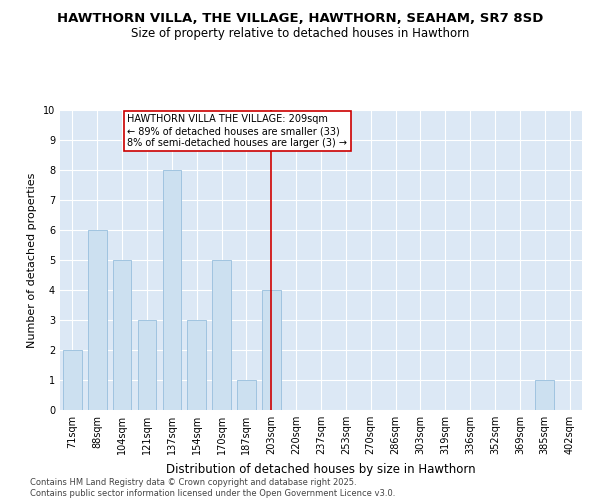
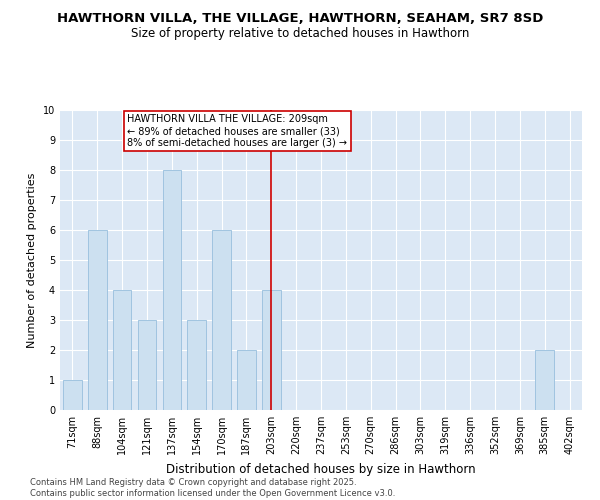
71sqm: 2 -> 1
104sqm: 5 -> 4
170sqm: 5 -> 6
187sqm: 1 -> 2
385sqm: 1 -> 2
